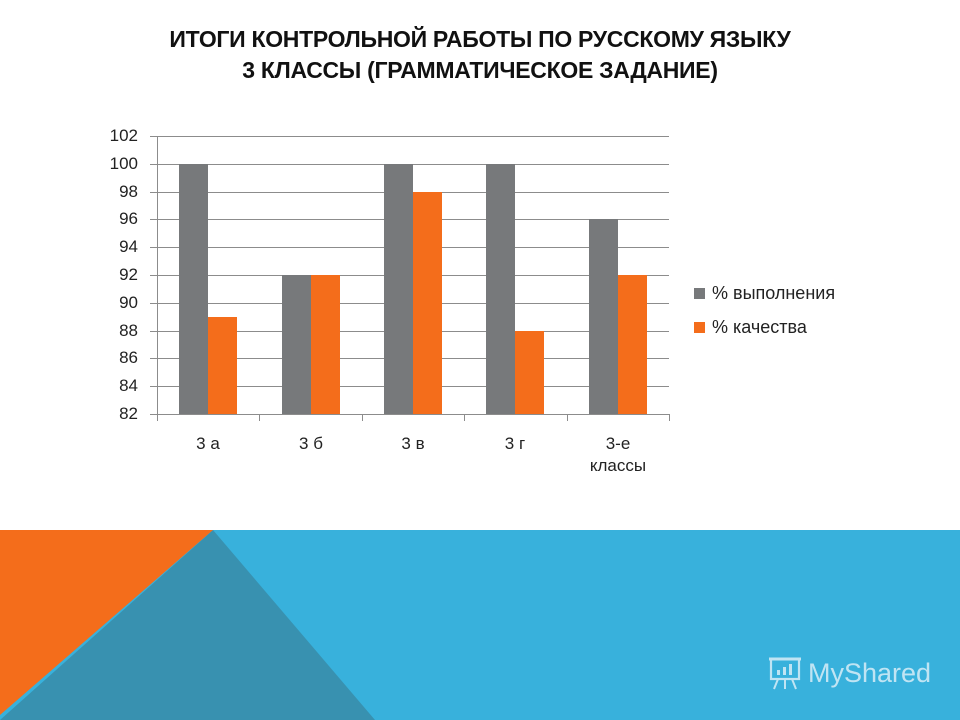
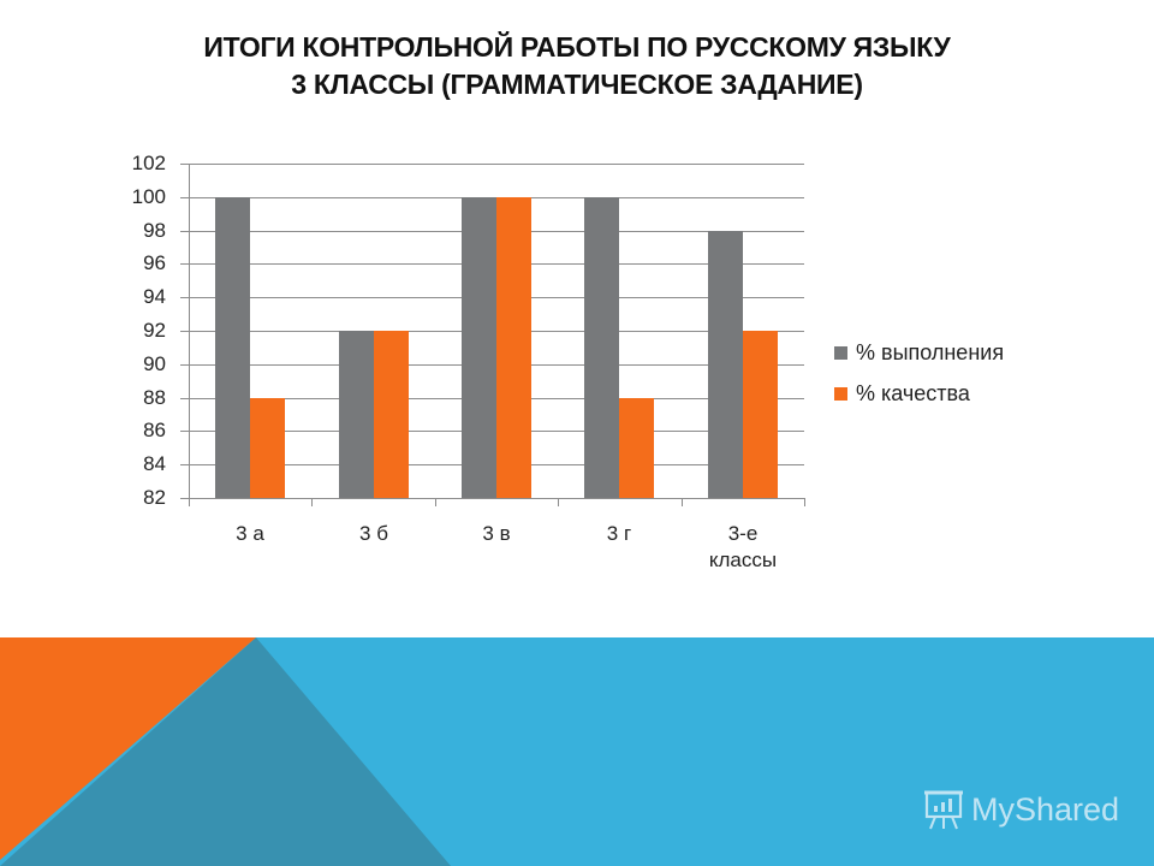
% качества/3 а: 89 -> 88
% качества/3 в: 98 -> 100
% выполнения/3-е классы: 96 -> 98
